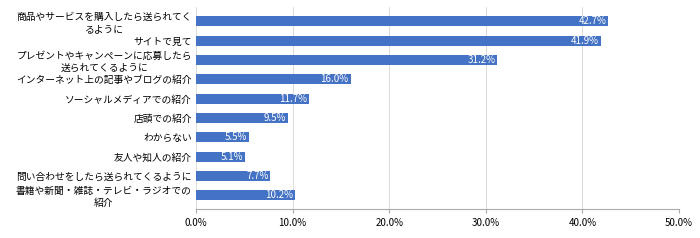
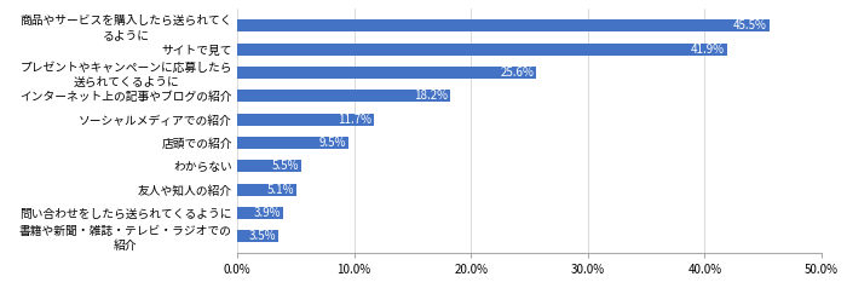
商品やサービスを購入したら送られてく るように: 42.7% -> 45.5%
プレゼントやキャンペーンに応募したら 送られてくるように: 31.2% -> 25.6%
インターネット上の記事やブログの紹介: 16.0% -> 18.2%
問い合わせをしたら送られてくるように: 7.7% -> 3.9%
書籍や新聞・雑誌・テレビ・ラジオでの 紹介: 10.2% -> 3.5%
